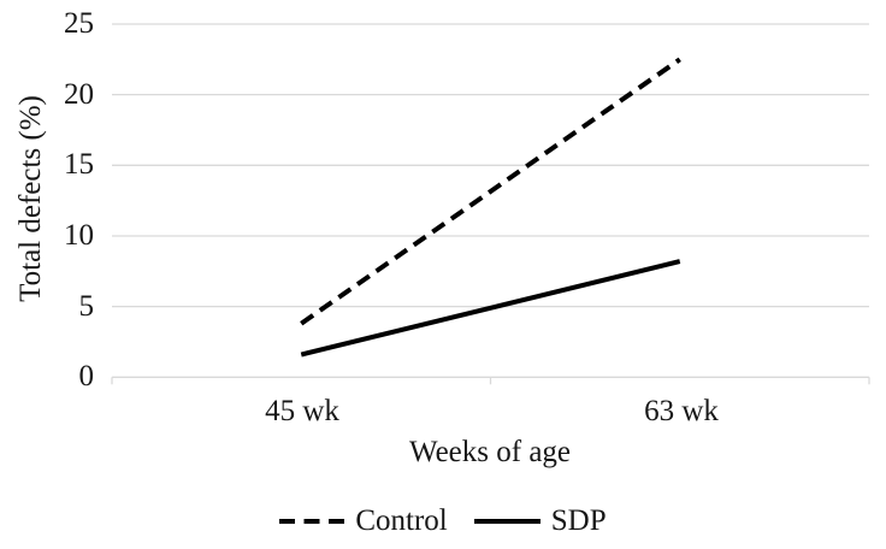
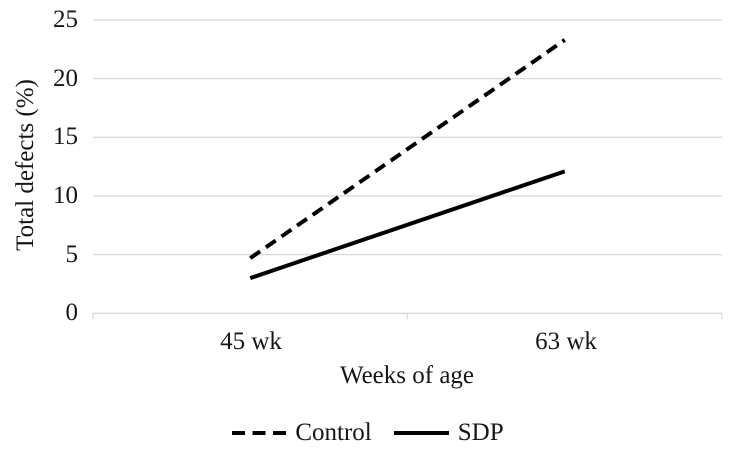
Control/45 wk: 3.8 -> 4.7
SDP/45 wk: 1.6 -> 3.0
Control/63 wk: 22.5 -> 23.3
SDP/63 wk: 8.2 -> 12.1
